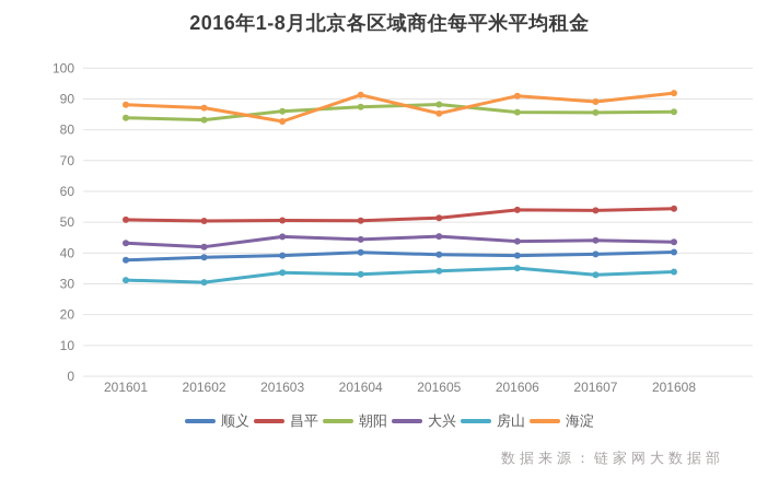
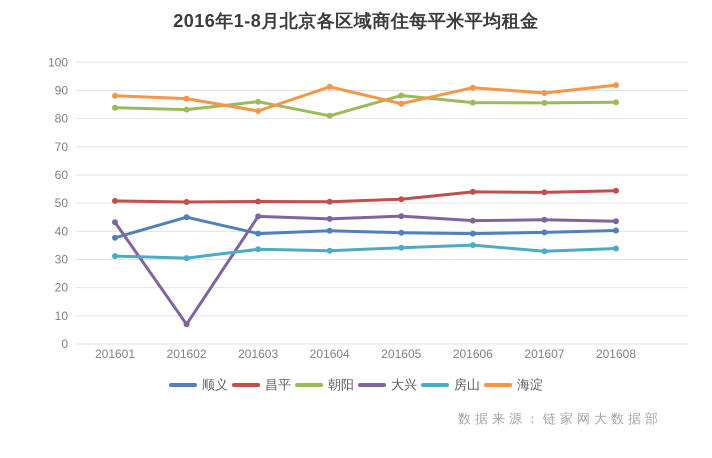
顺义/201602: 39 -> 45
大兴/201602: 42 -> 7
朝阳/201604: 87 -> 81
